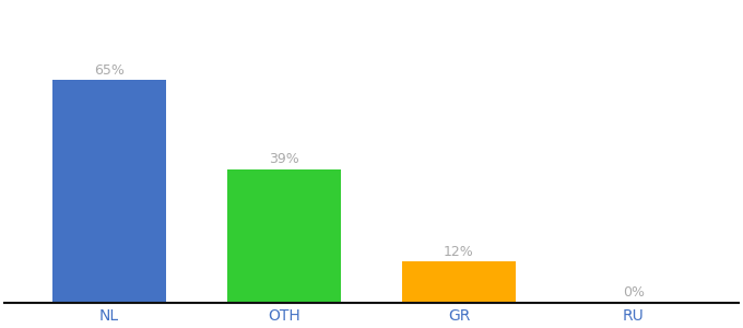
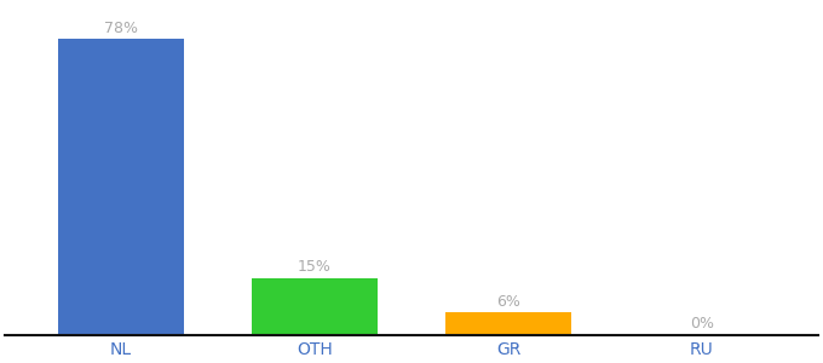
NL: 65% -> 78%
OTH: 39% -> 15%
GR: 12% -> 6%
